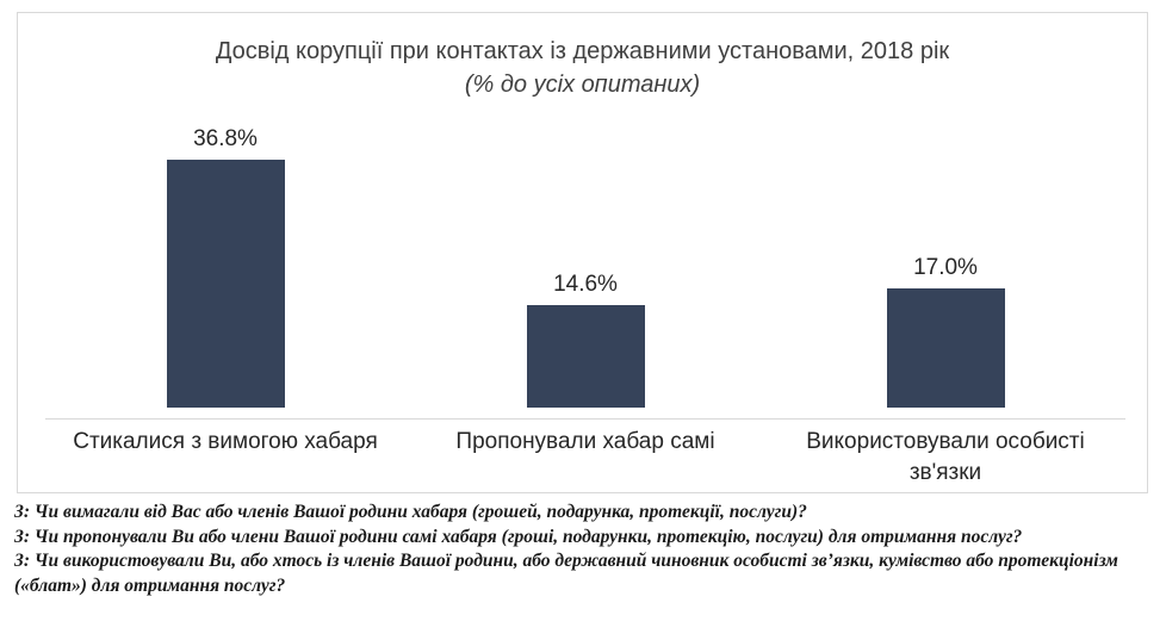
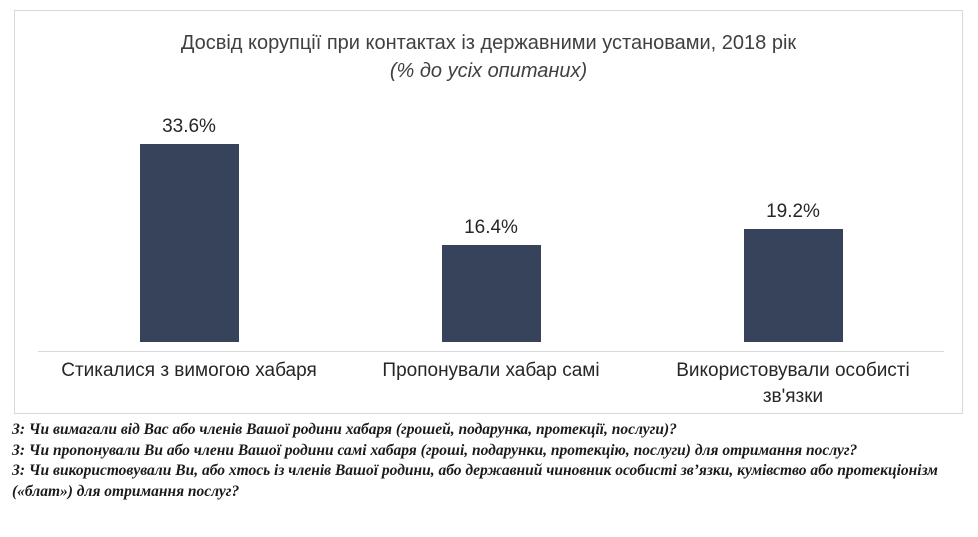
Стикалися з вимогою хабаря: 36.8% -> 33.6%
Пропонували хабар самі: 14.6% -> 16.4%
Використовували особисті зв'язки: 17.0% -> 19.2%
